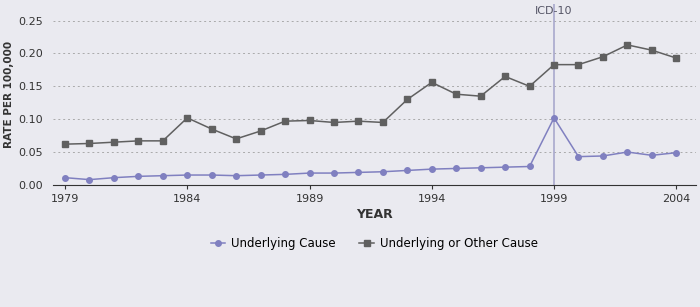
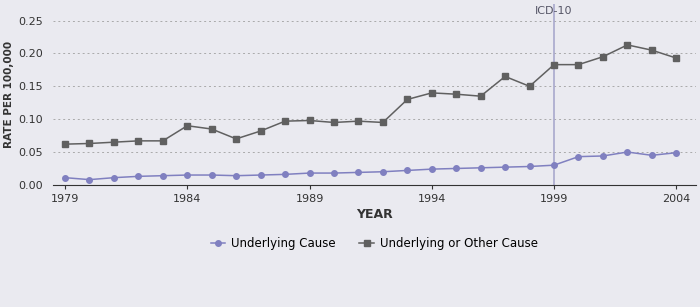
Underlying or Other Cause/1984: 0.102 -> 0.090
Underlying or Other Cause/1994: 0.156 -> 0.140
Underlying Cause/1999: 0.102 -> 0.030
